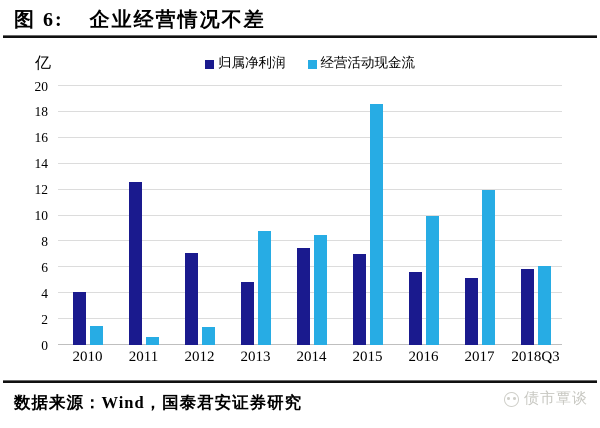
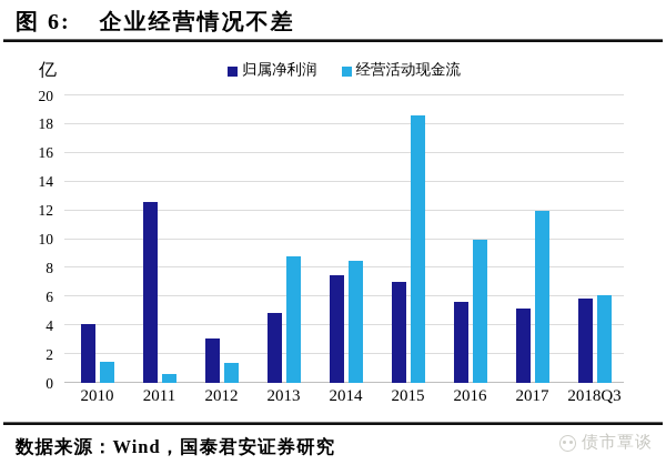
归属净利润/2012: 7.1 -> 3.1
